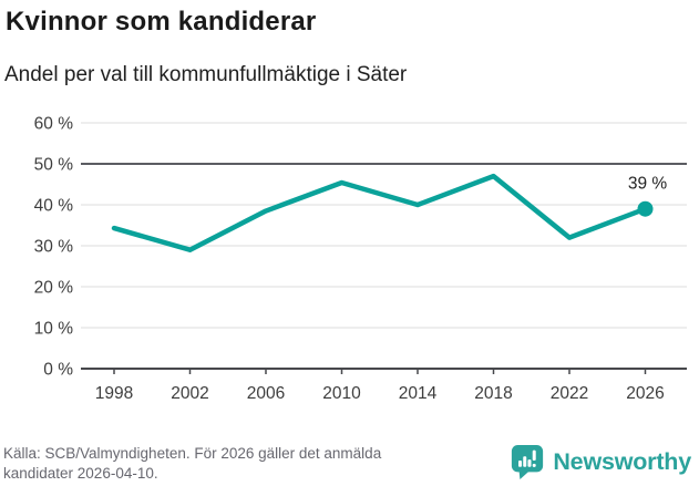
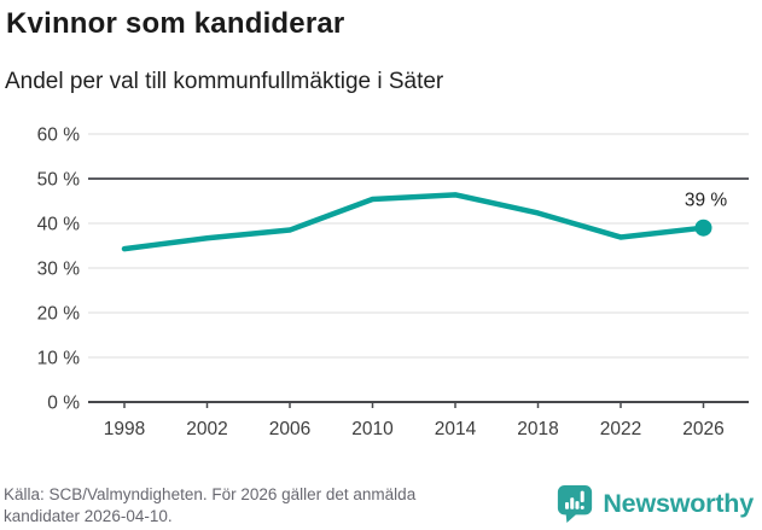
2002: 29% -> 37%
2014: 40% -> 46%
2018: 47% -> 42%
2022: 32% -> 37%
